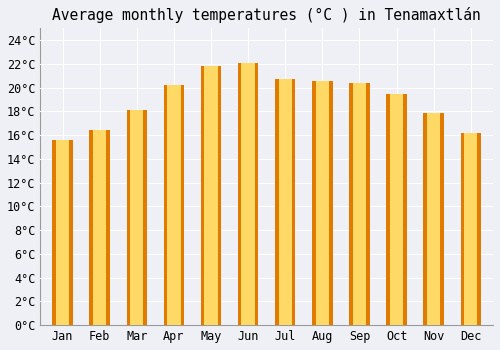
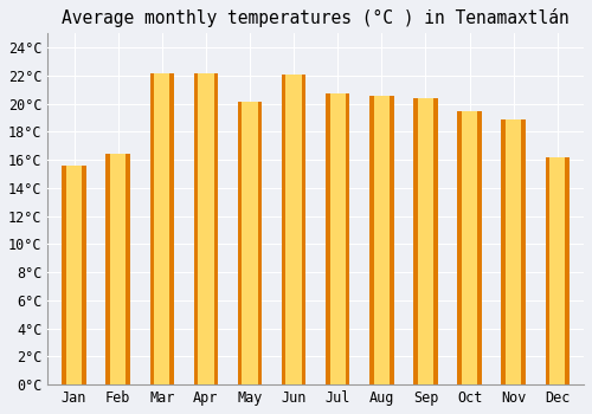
Mar: 18.1°C -> 22.2°C
Apr: 20.2°C -> 22.2°C
May: 21.8°C -> 20.1°C
Nov: 17.9°C -> 18.9°C
